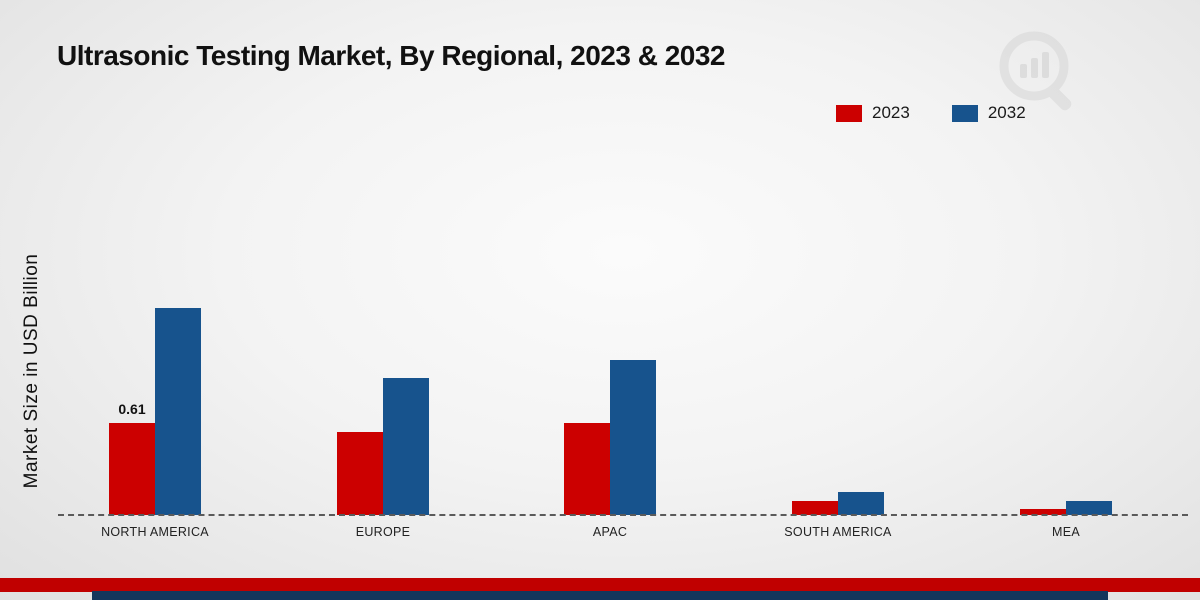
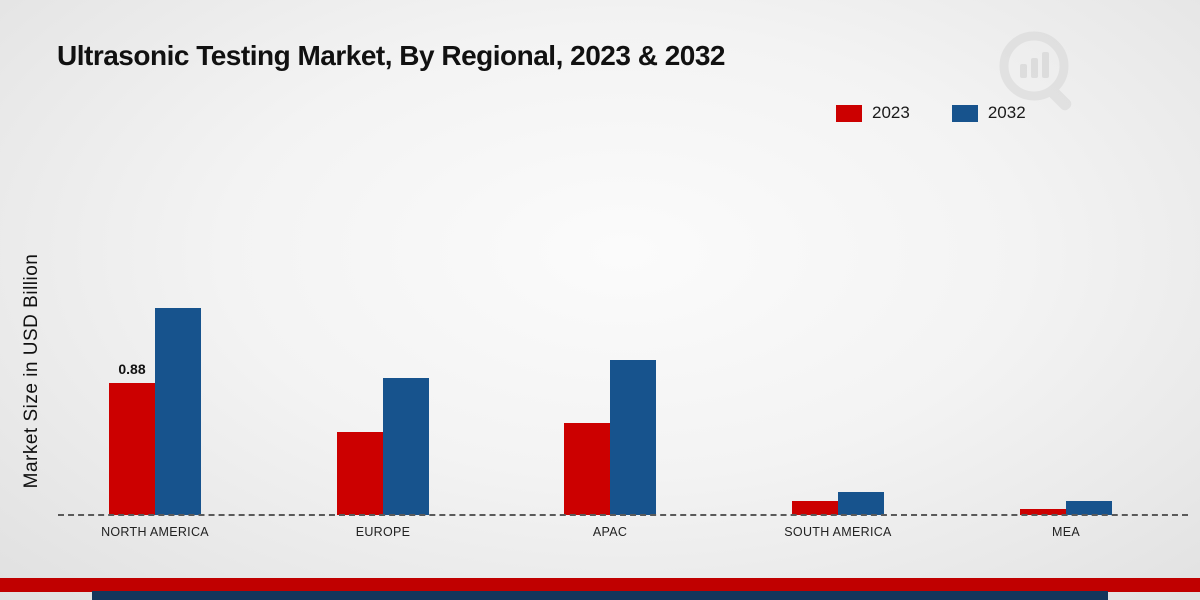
2023/NORTH AMERICA: 0.61 -> 0.88
